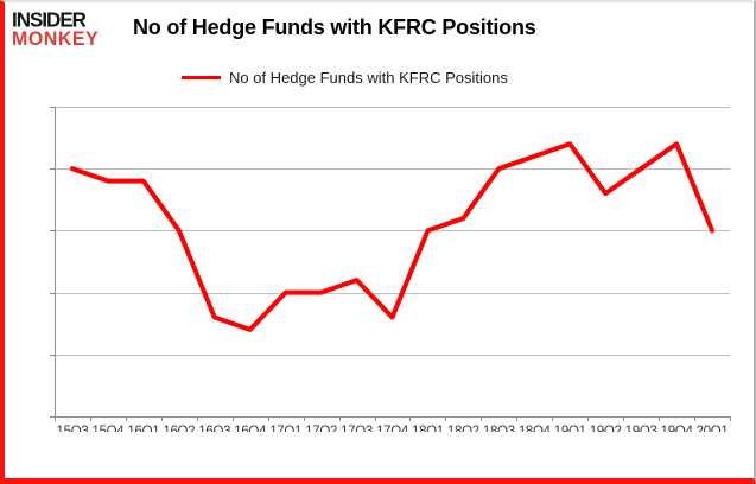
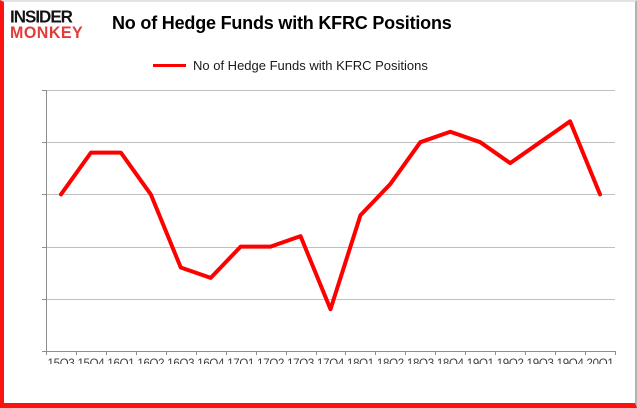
15Q3: 20 -> 15
17Q4: 8 -> 4
18Q1: 15 -> 13
19Q1: 22 -> 20
